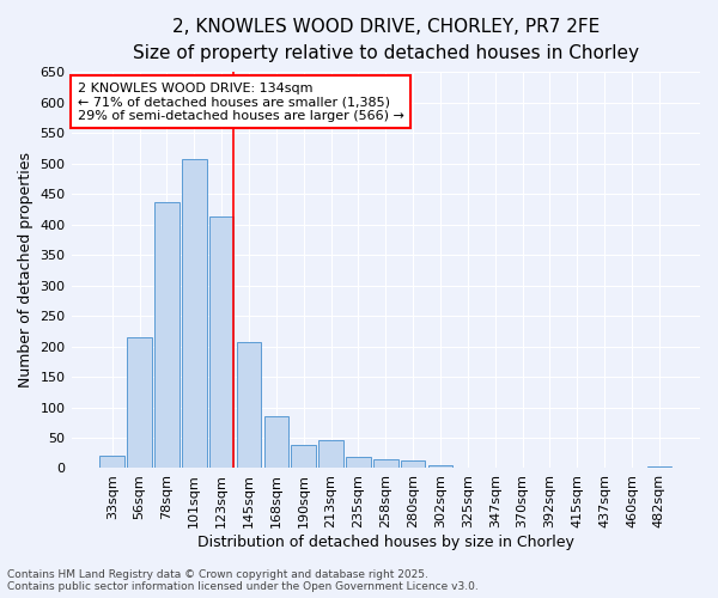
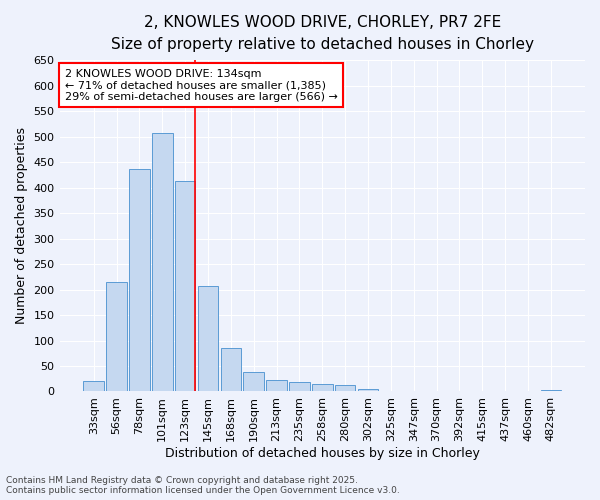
213sqm: 46 -> 22
